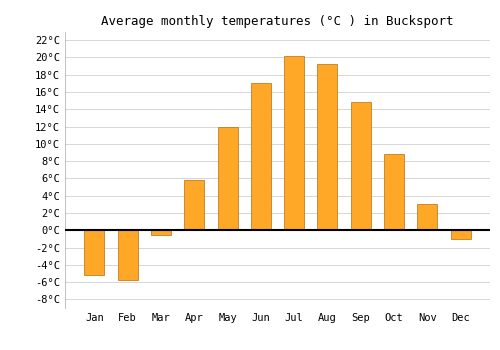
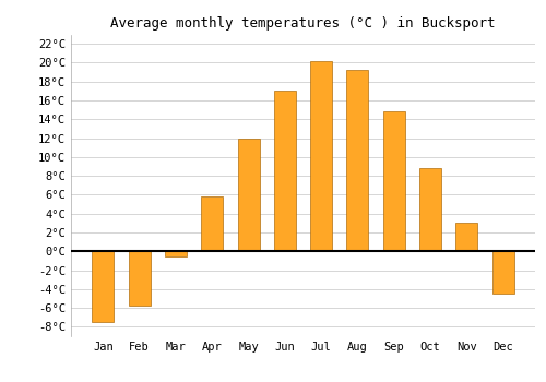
Jan: -5.2°C -> -7.5°C
Dec: -1.0°C -> -4.5°C
